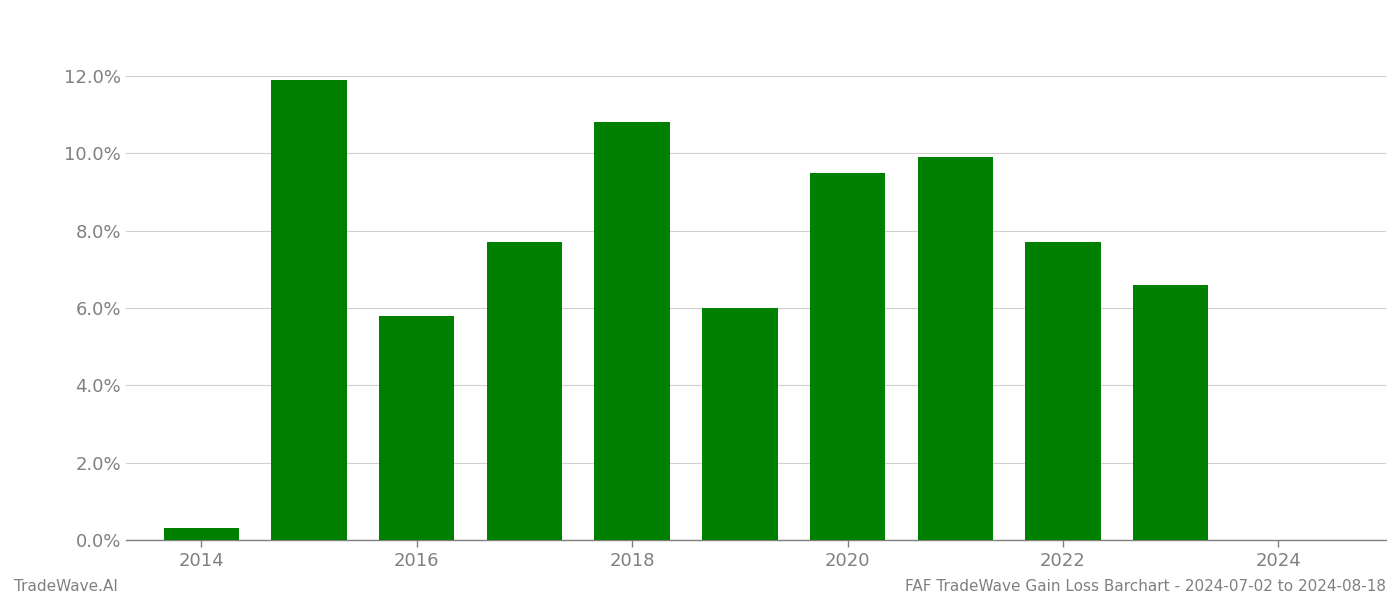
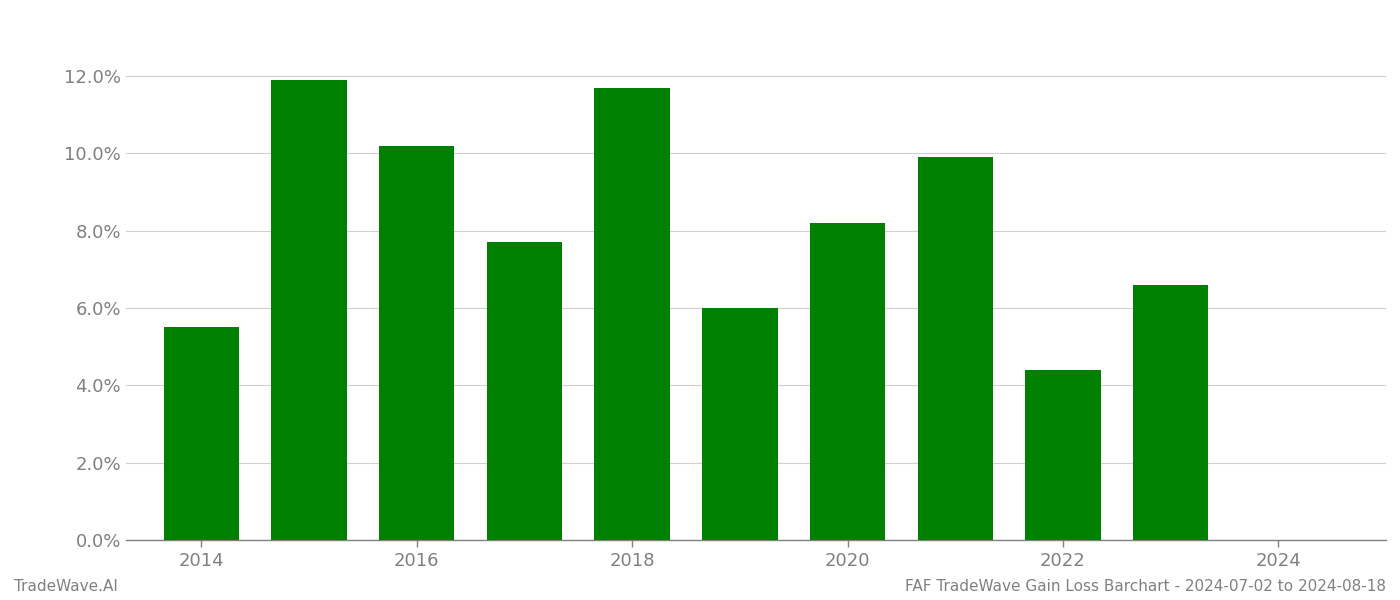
2014: 0.3% -> 5.5%
2016: 5.8% -> 10.2%
2018: 10.8% -> 11.7%
2020: 9.5% -> 8.2%
2022: 7.7% -> 4.4%
